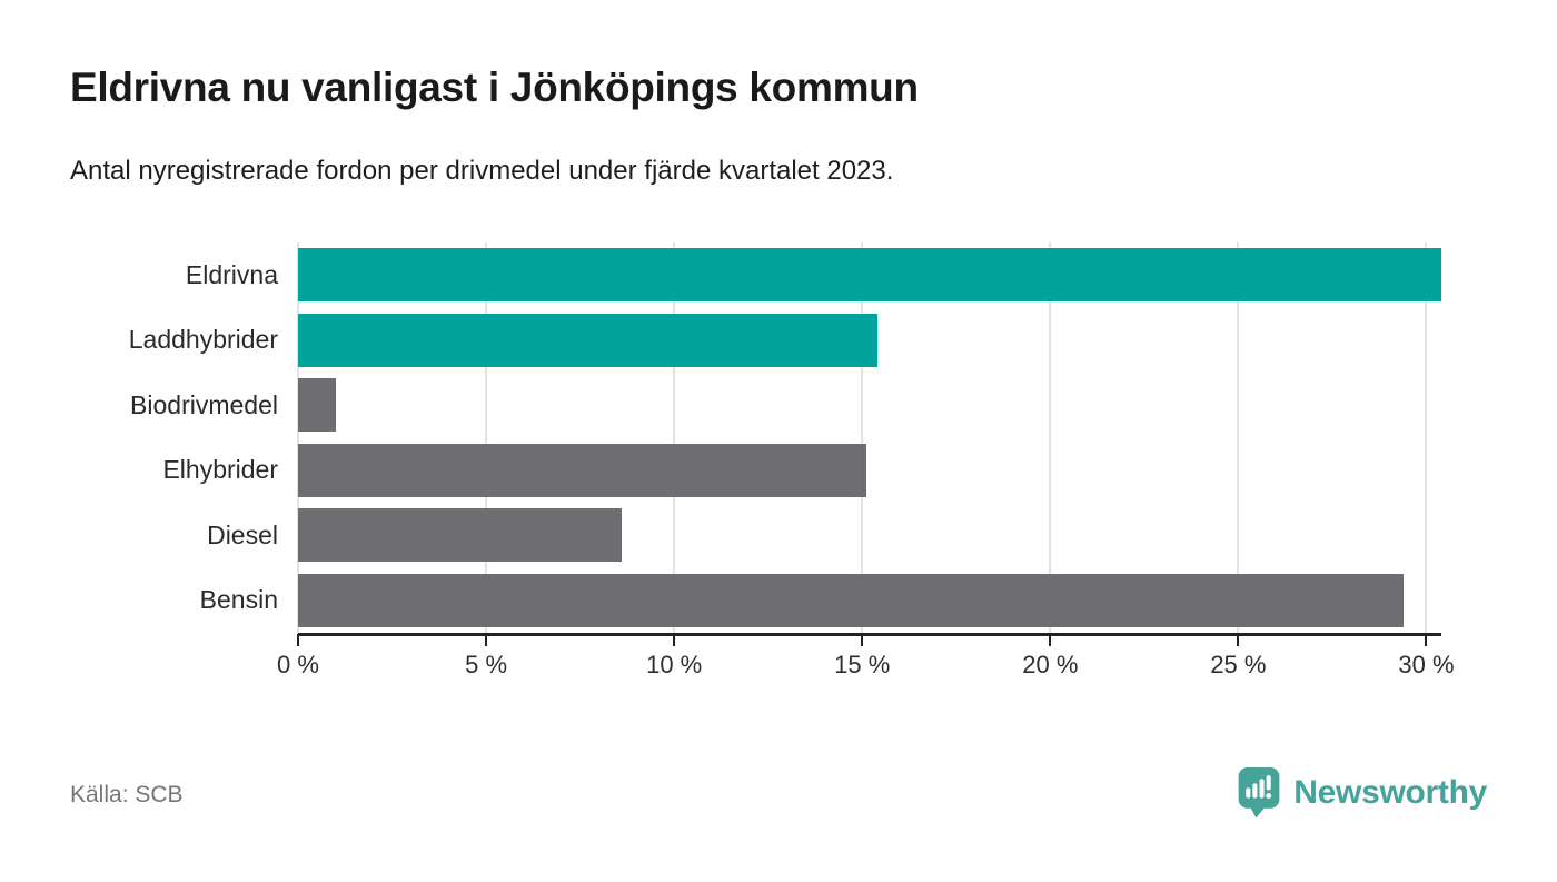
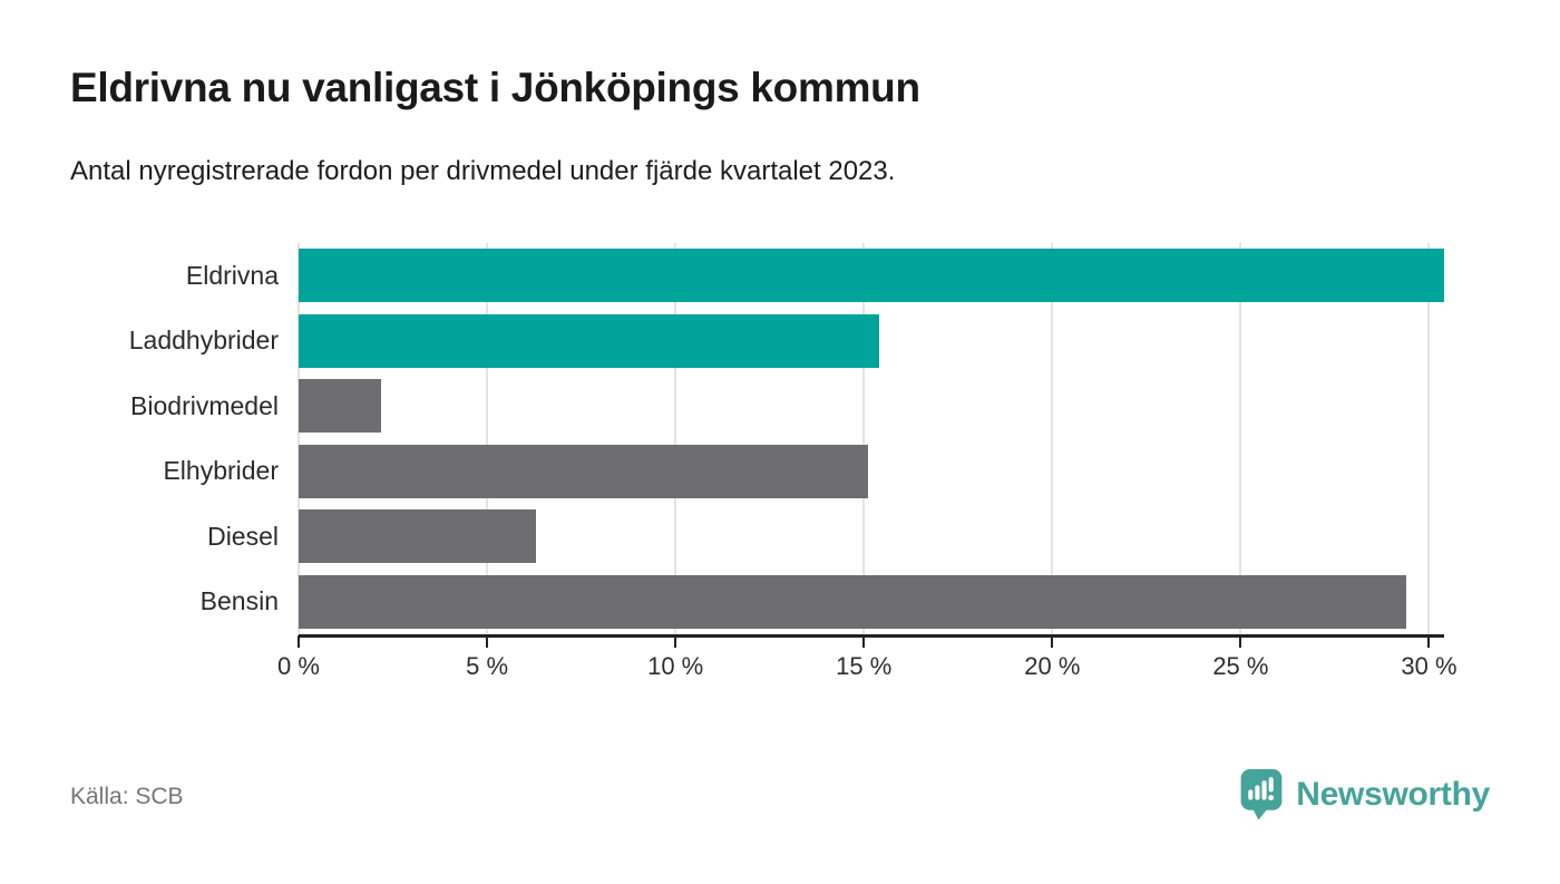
Biodrivmedel: 1.0% -> 2.2%
Diesel: 8.6% -> 6.3%
